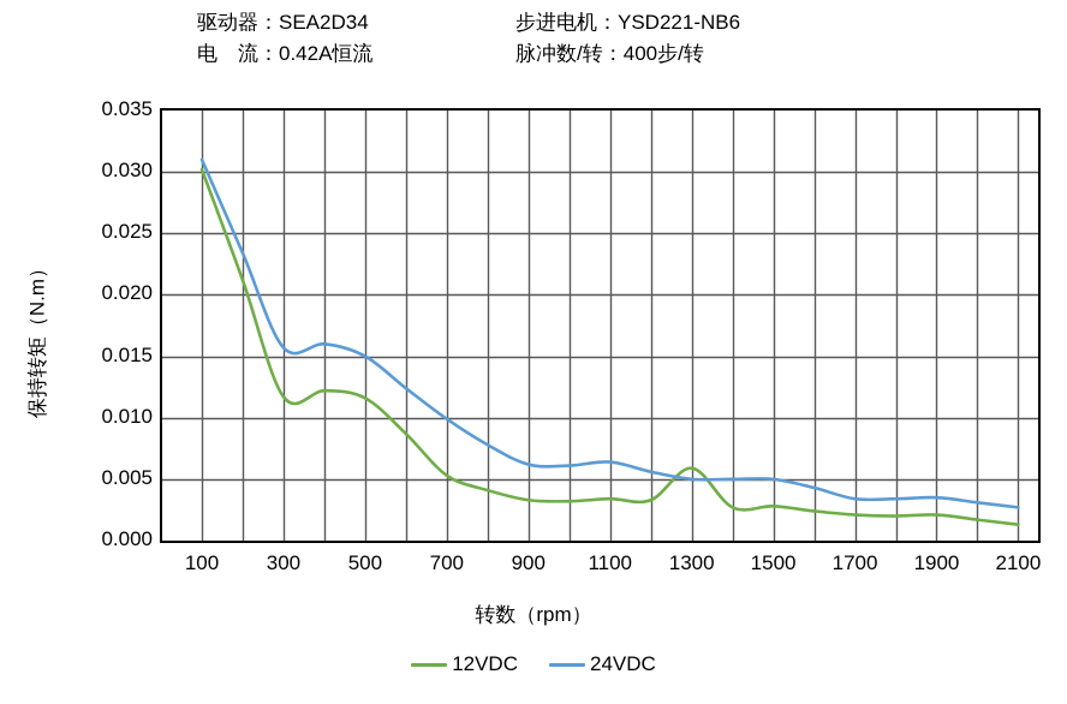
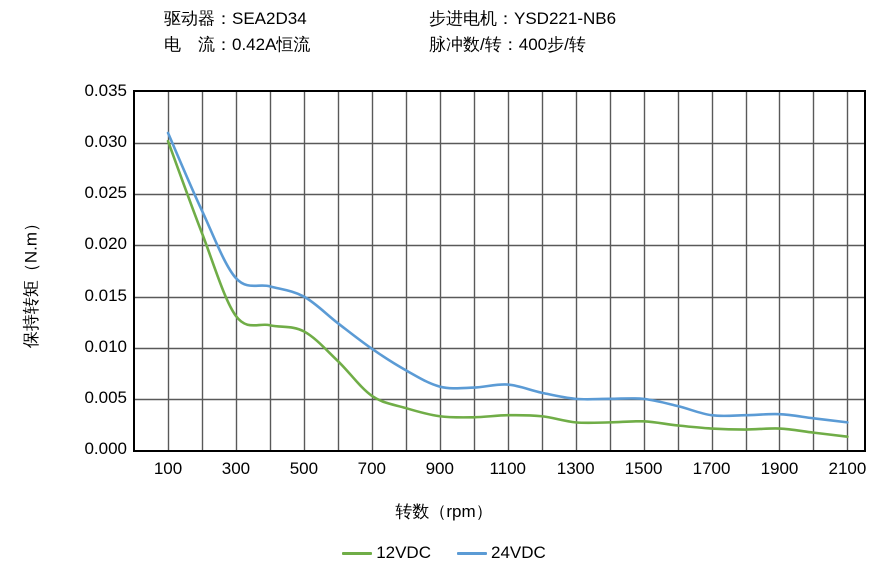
12VDC/300: 0.0117 -> 0.0131
24VDC/300: 0.0157 -> 0.0168
12VDC/1300: 0.0059 -> 0.0027
